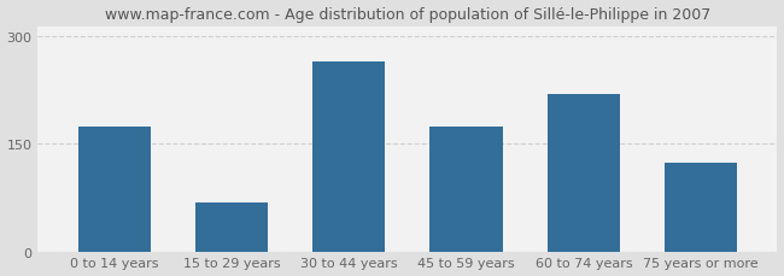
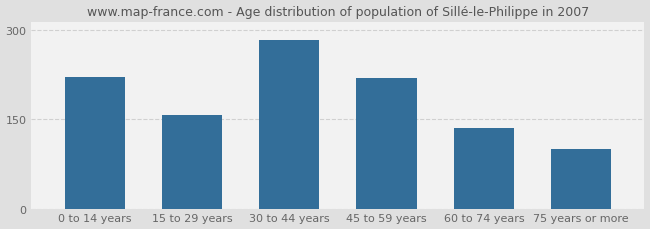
0 to 14 years: 174 -> 222
15 to 29 years: 68 -> 157
30 to 44 years: 266 -> 284
45 to 59 years: 174 -> 220
60 to 74 years: 220 -> 136
75 years or more: 124 -> 100
